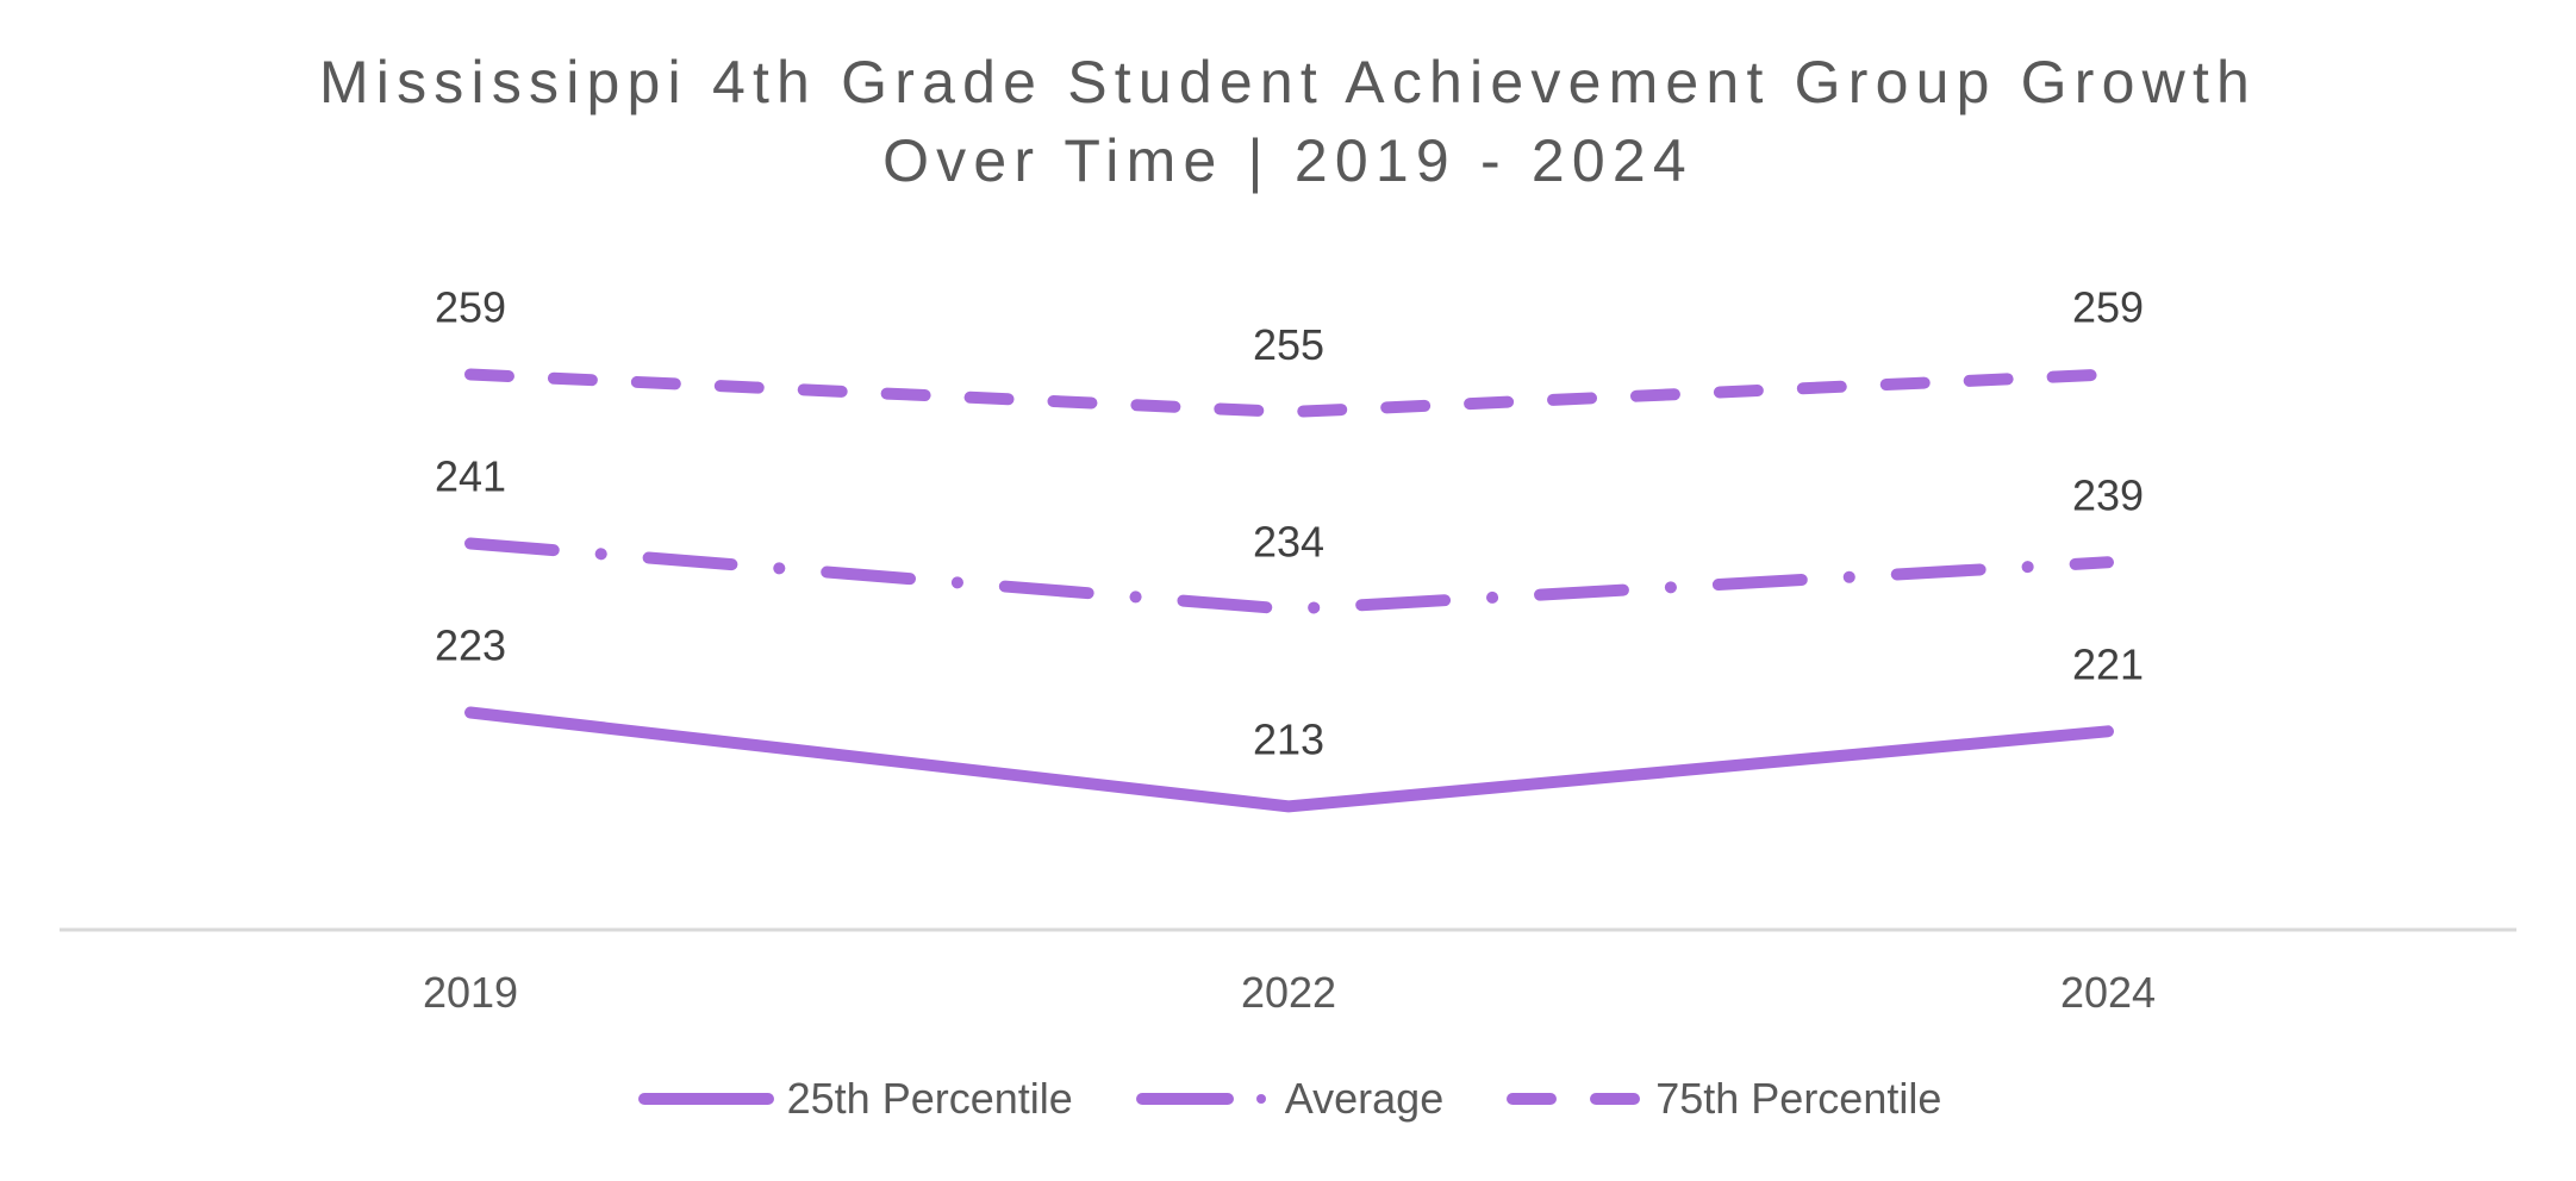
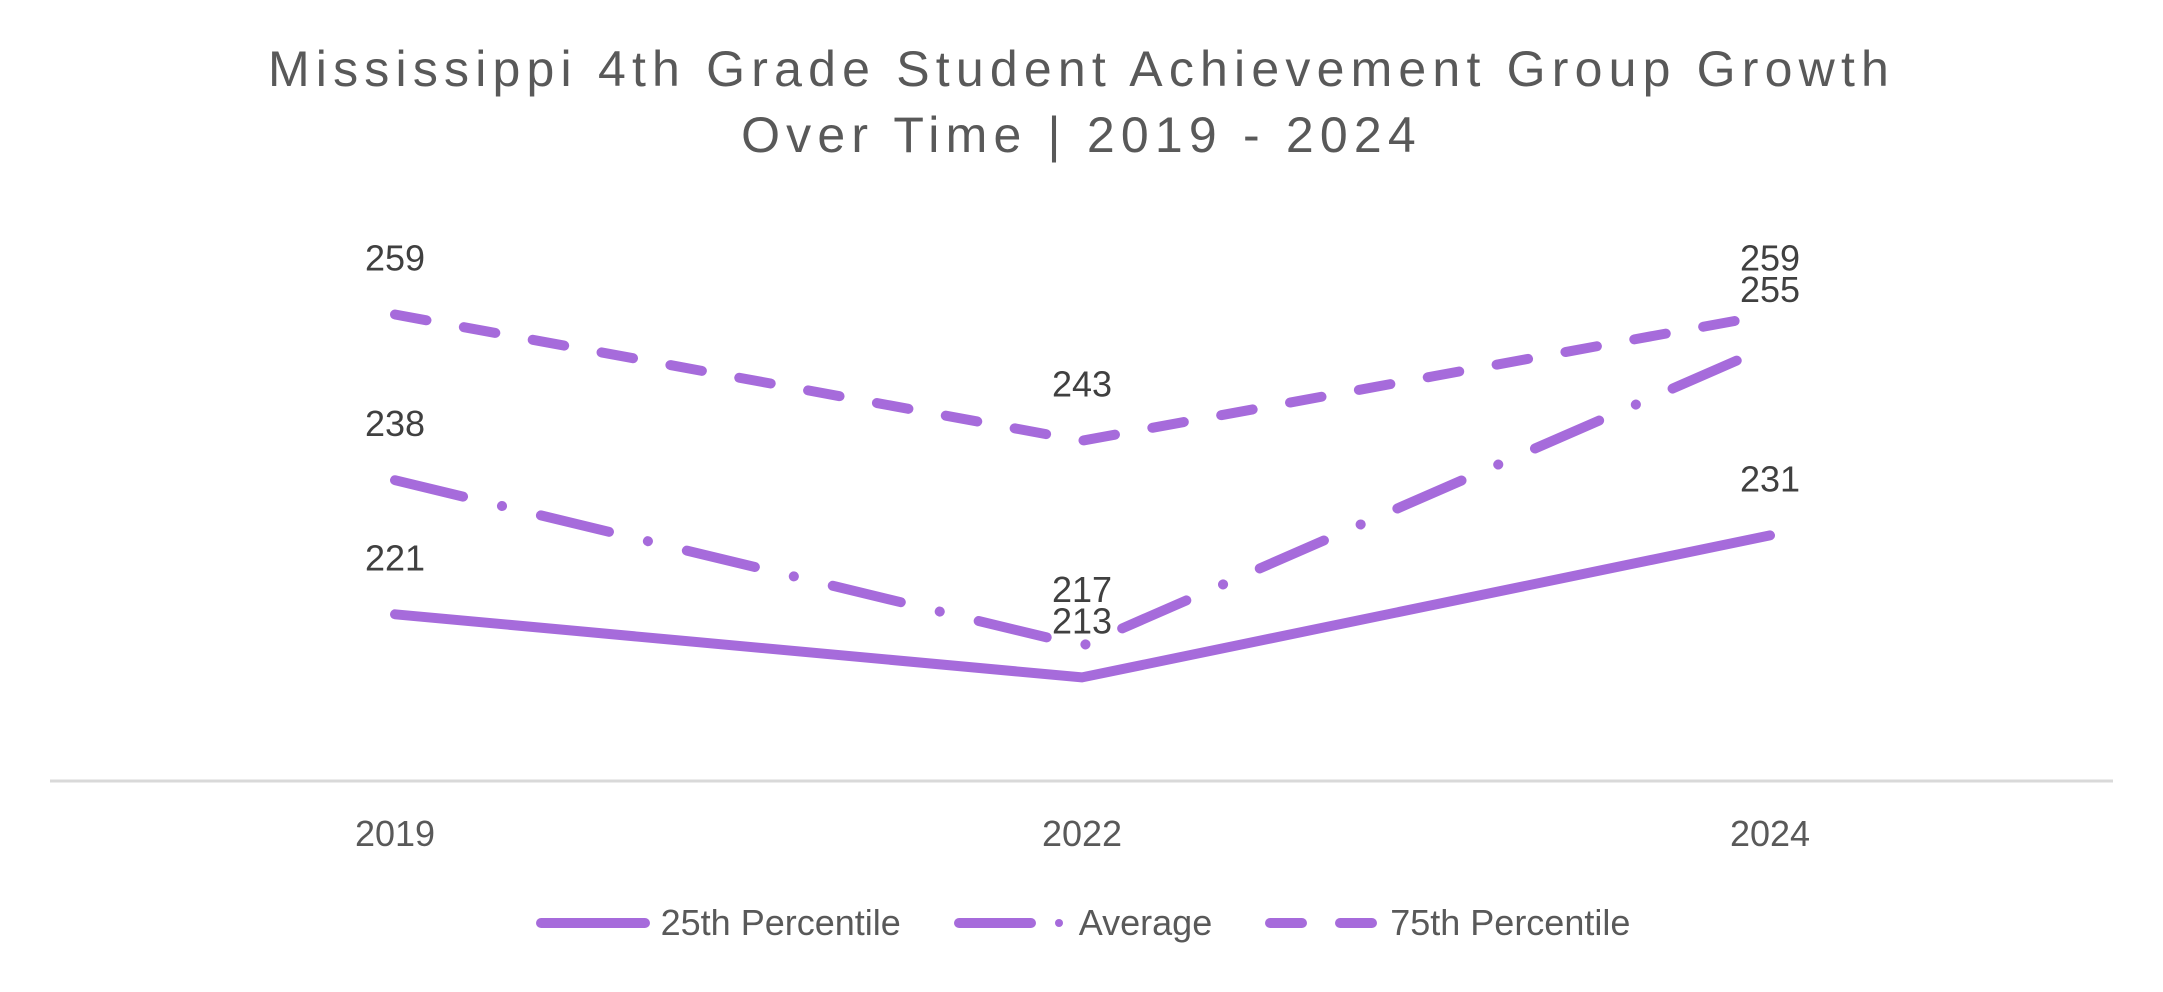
25th Percentile/2019: 223 -> 221
Average/2019: 241 -> 238
Average/2022: 234 -> 217
75th Percentile/2022: 255 -> 243
25th Percentile/2024: 221 -> 231
Average/2024: 239 -> 255
